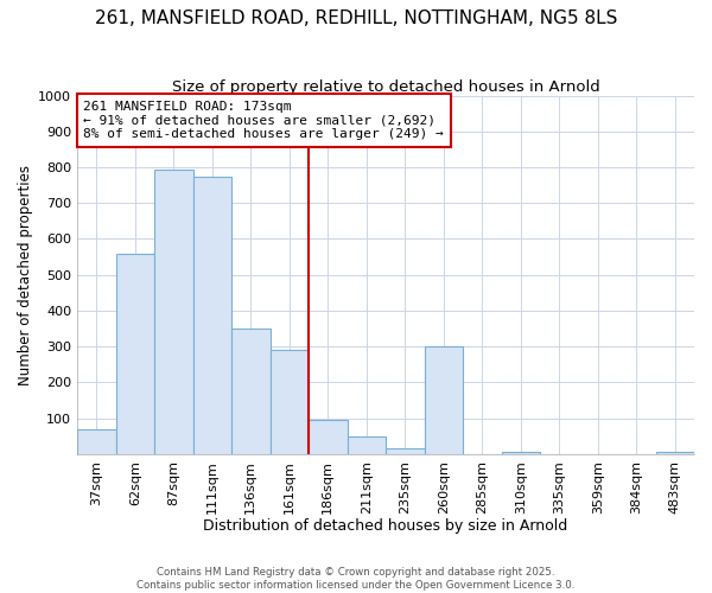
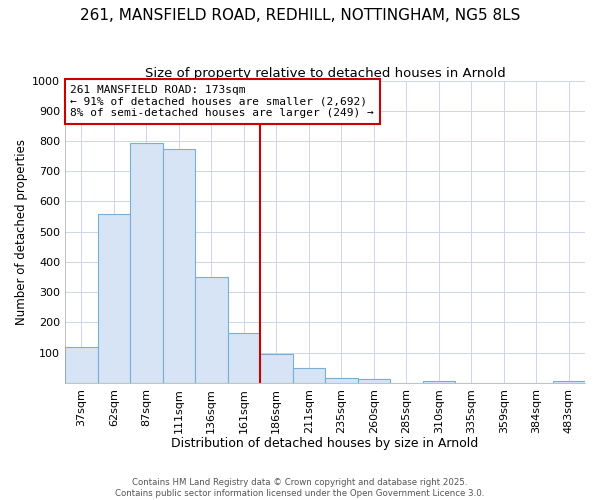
37sqm: 70 -> 120
161sqm: 290 -> 165
260sqm: 300 -> 12
